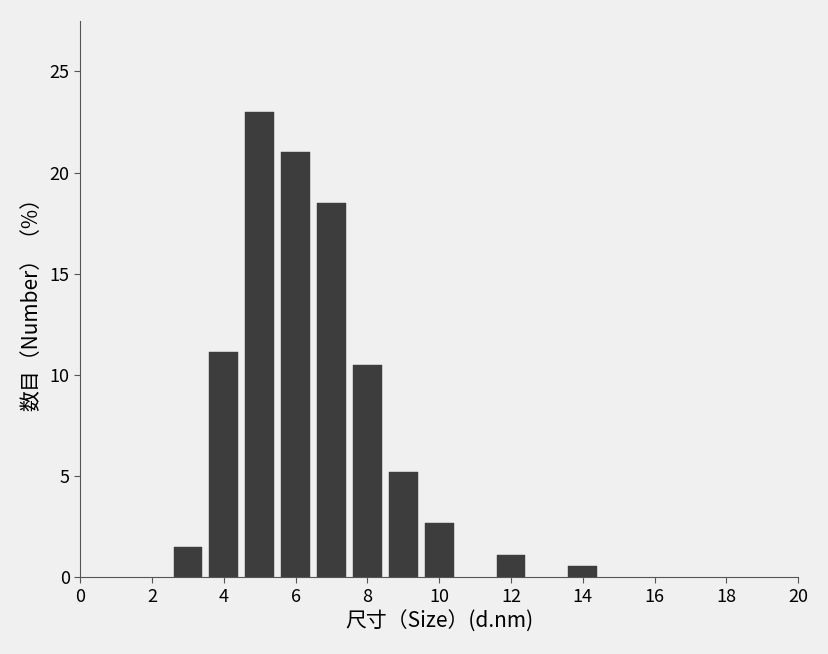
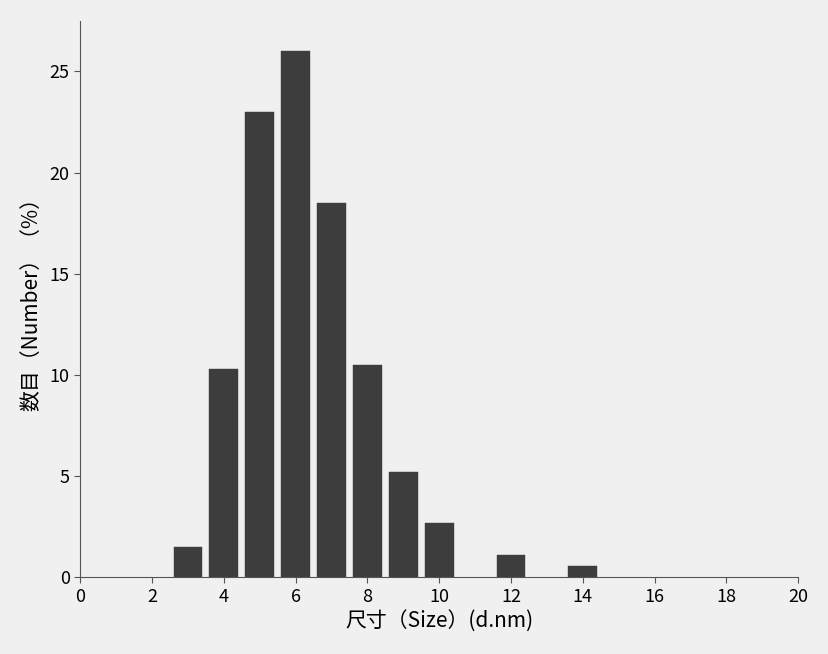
4: 11.15 -> 10.30
6: 21.00 -> 26.00
